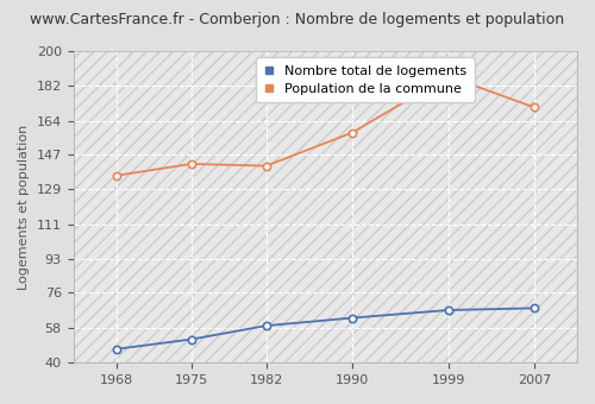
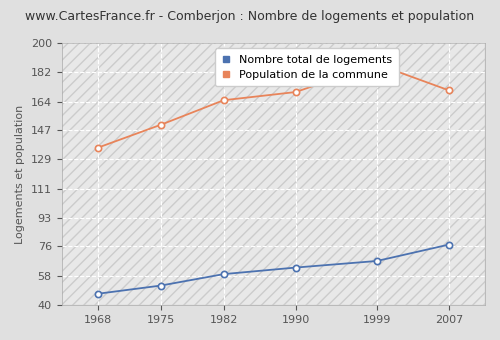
Population de la commune/1975: 142 -> 150
Population de la commune/1982: 141 -> 165
Population de la commune/1990: 158 -> 170
Nombre total de logements/2007: 68 -> 77
